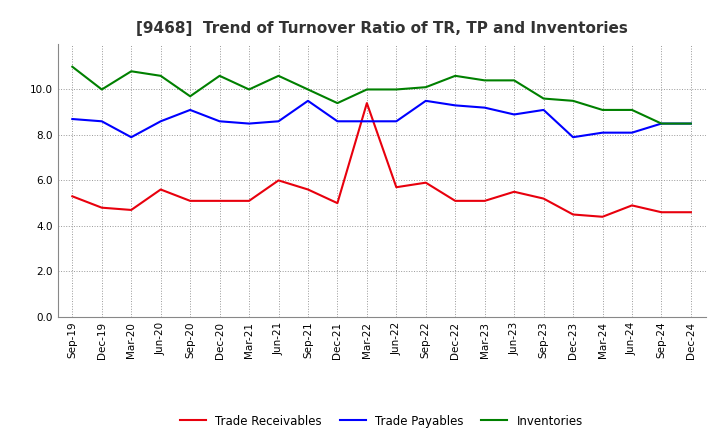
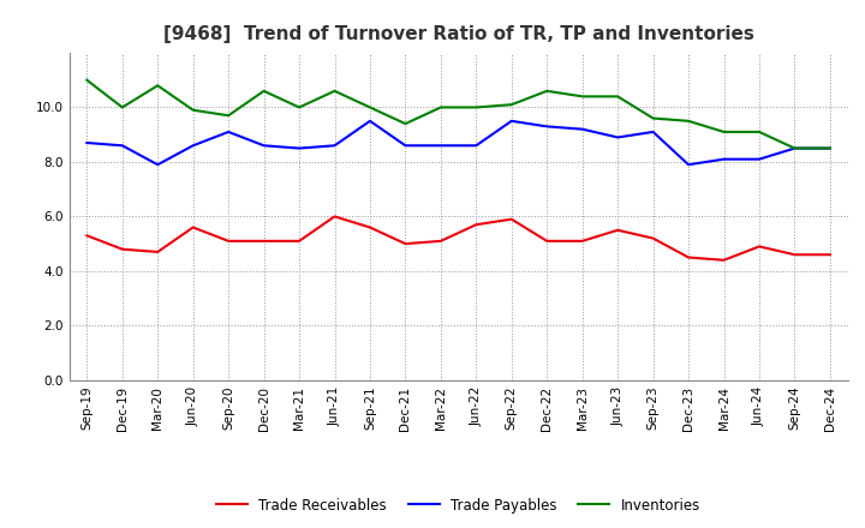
Inventories/Jun-20: 10.6 -> 9.9
Trade Receivables/Mar-22: 9.4 -> 5.1
